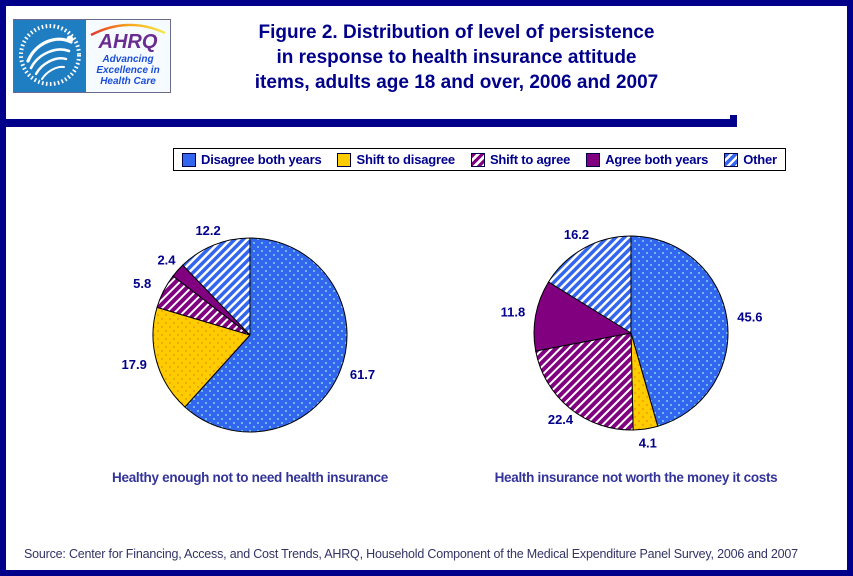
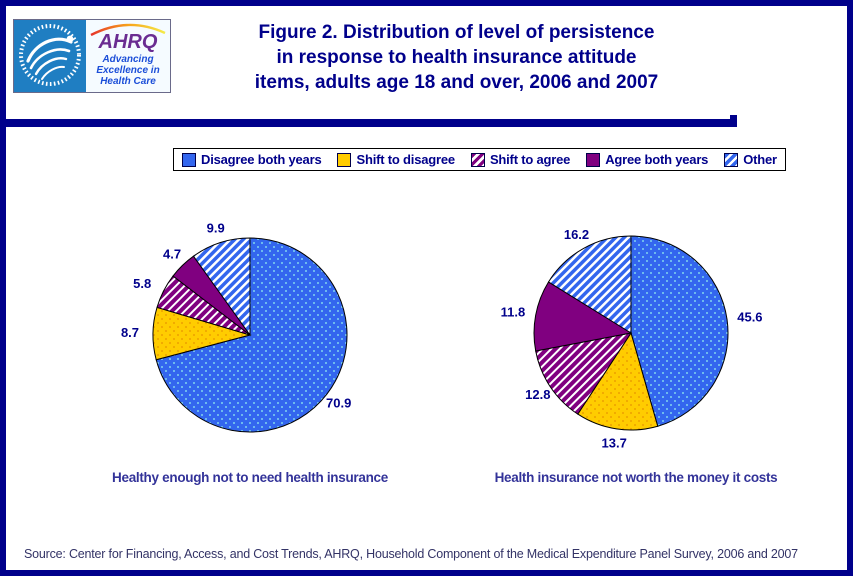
Healthy enough not to need health insurance/Disagree both years: 61.7 -> 70.9
Healthy enough not to need health insurance/Shift to disagree: 17.9 -> 8.7
Healthy enough not to need health insurance/Agree both years: 2.4 -> 4.7
Healthy enough not to need health insurance/Other: 12.2 -> 9.9
Health insurance not worth the money it costs/Shift to disagree: 4.1 -> 13.7
Health insurance not worth the money it costs/Shift to agree: 22.4 -> 12.8
